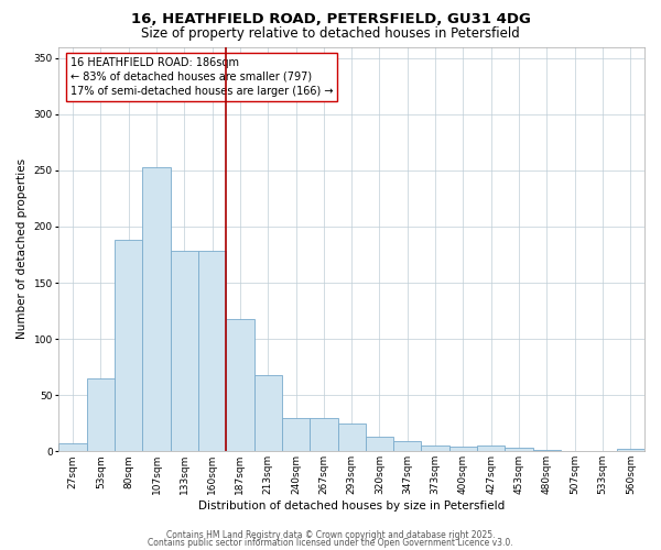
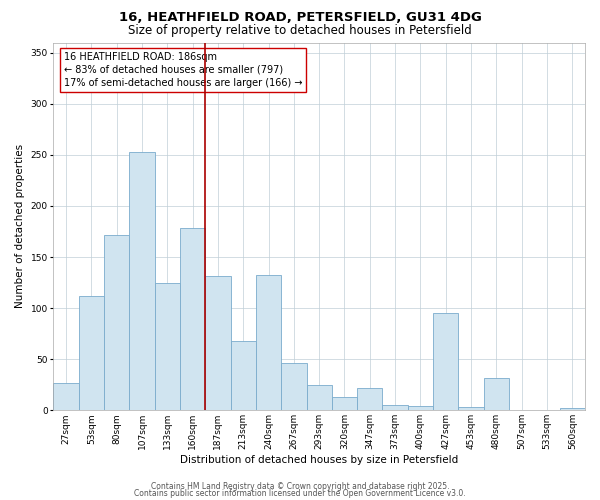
27sqm: 7 -> 27
53sqm: 65 -> 112
80sqm: 188 -> 172
133sqm: 178 -> 125
187sqm: 118 -> 131
240sqm: 30 -> 132
267sqm: 30 -> 46
347sqm: 9 -> 22
427sqm: 5 -> 95
480sqm: 1 -> 32
